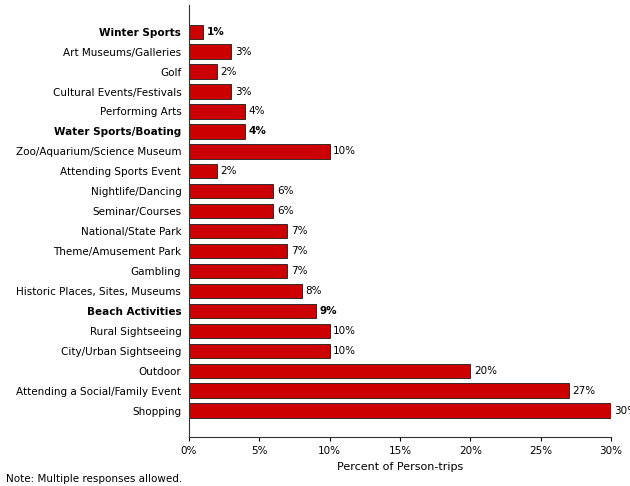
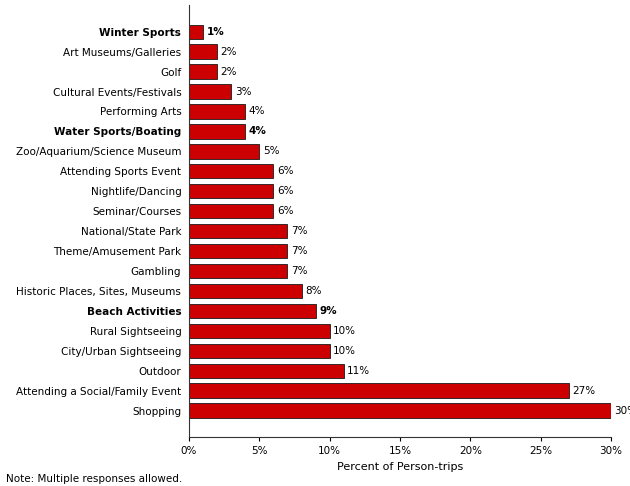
Art Museums/Galleries: 3% -> 2%
Zoo/Aquarium/Science Museum: 10% -> 5%
Attending Sports Event: 2% -> 6%
Outdoor: 20% -> 11%
